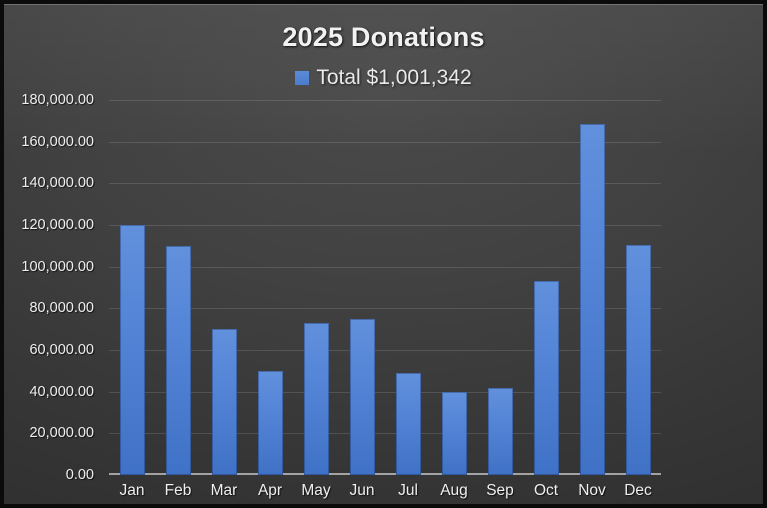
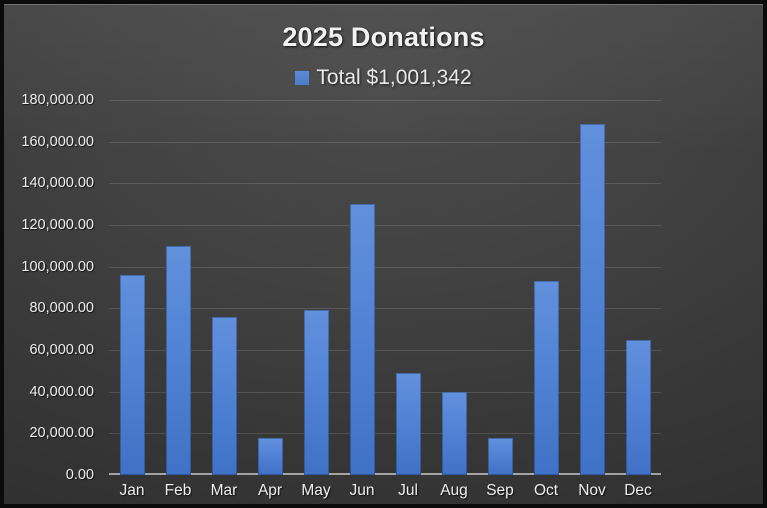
Jan: 120000 -> 96000
Mar: 70000 -> 76000
Apr: 50000 -> 18000
May: 73000 -> 79000
Jun: 75000 -> 130000
Sep: 42000 -> 18000
Dec: 110000 -> 65000
